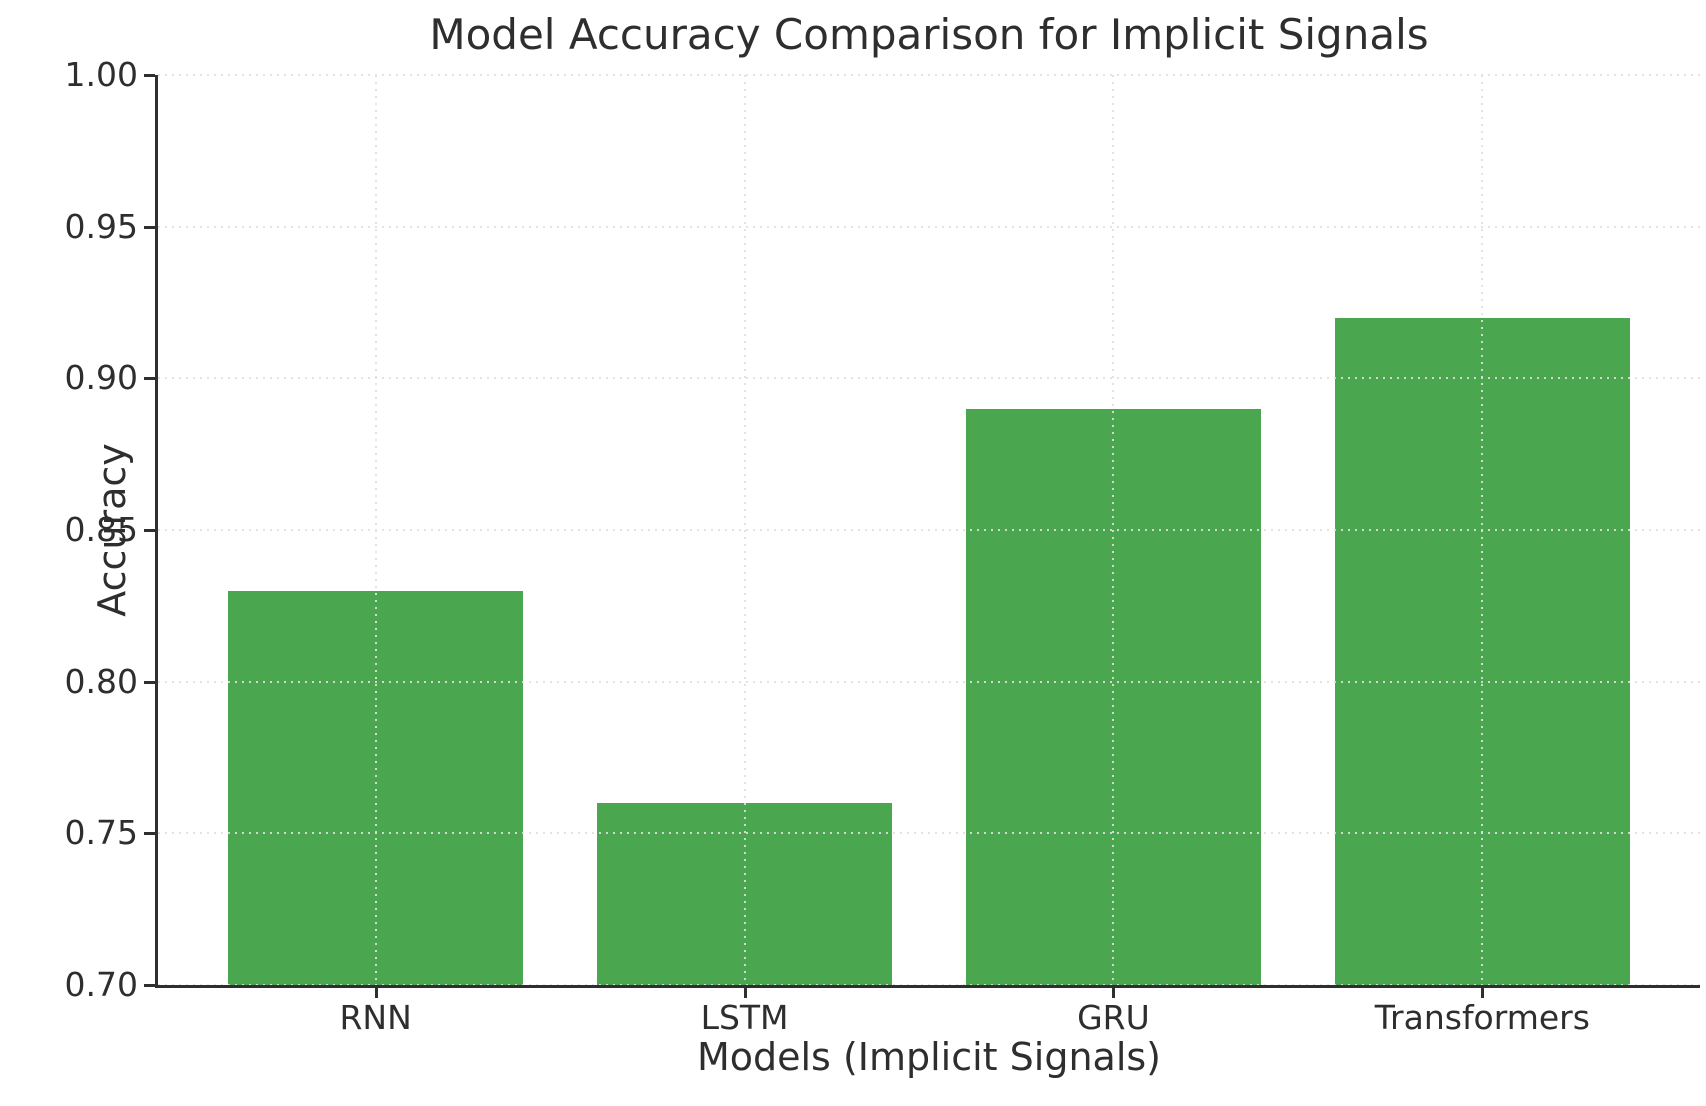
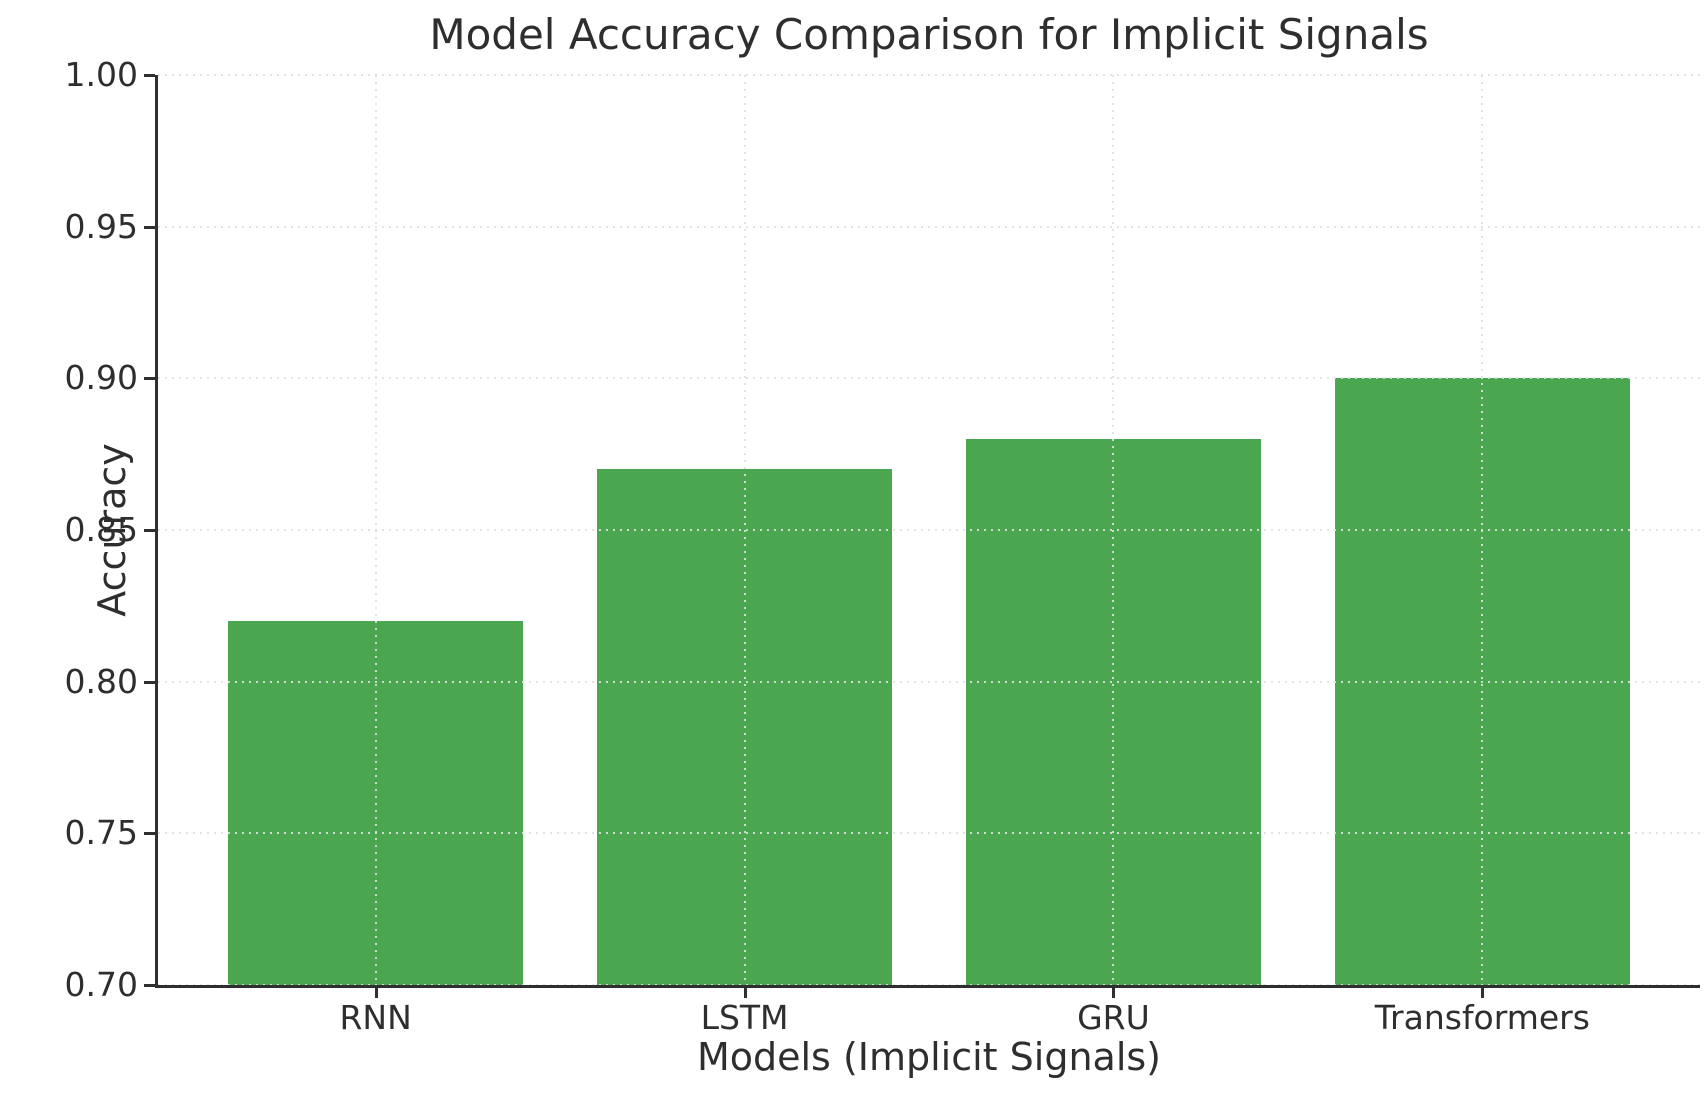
RNN: 0.83 -> 0.82
LSTM: 0.76 -> 0.87
GRU: 0.89 -> 0.88
Transformers: 0.92 -> 0.90
